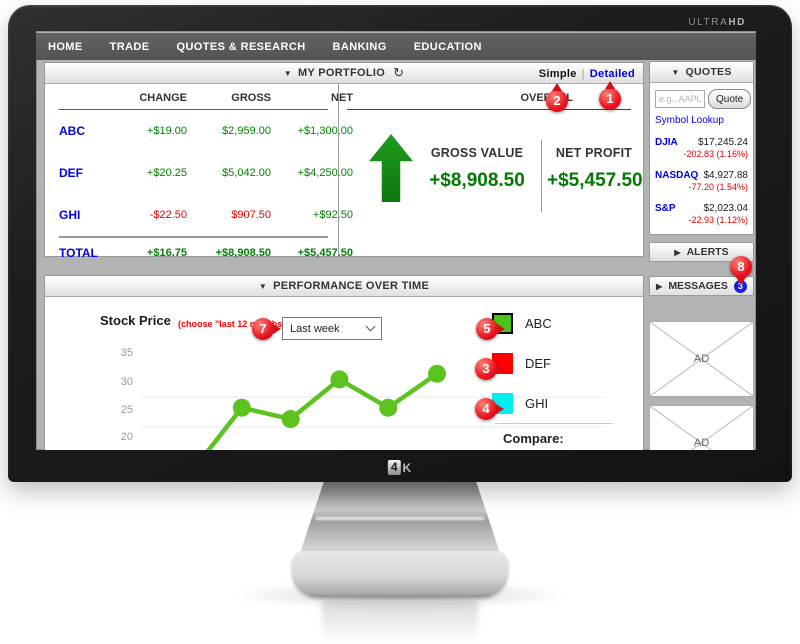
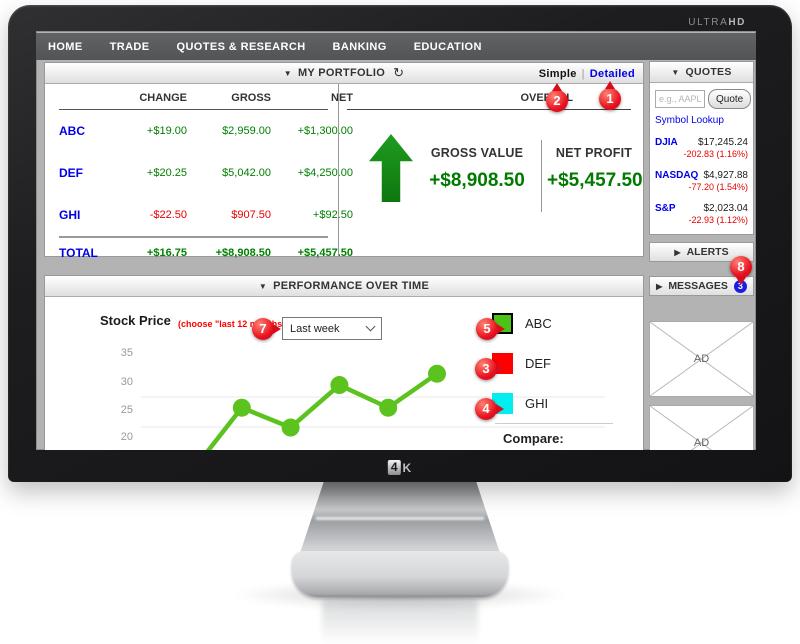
3: 23 -> 22
4: 30 -> 29
